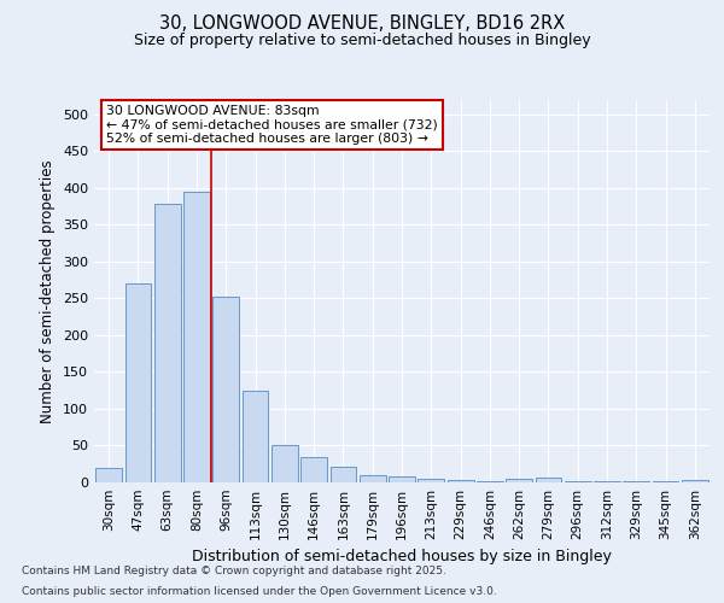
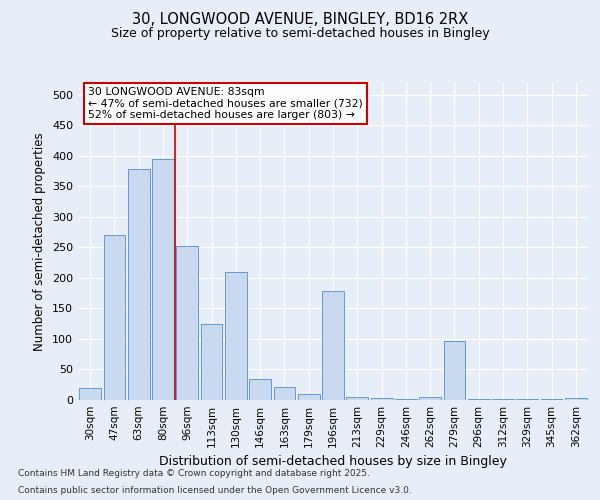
130sqm: 50 -> 210
196sqm: 8 -> 178
279sqm: 7 -> 96
